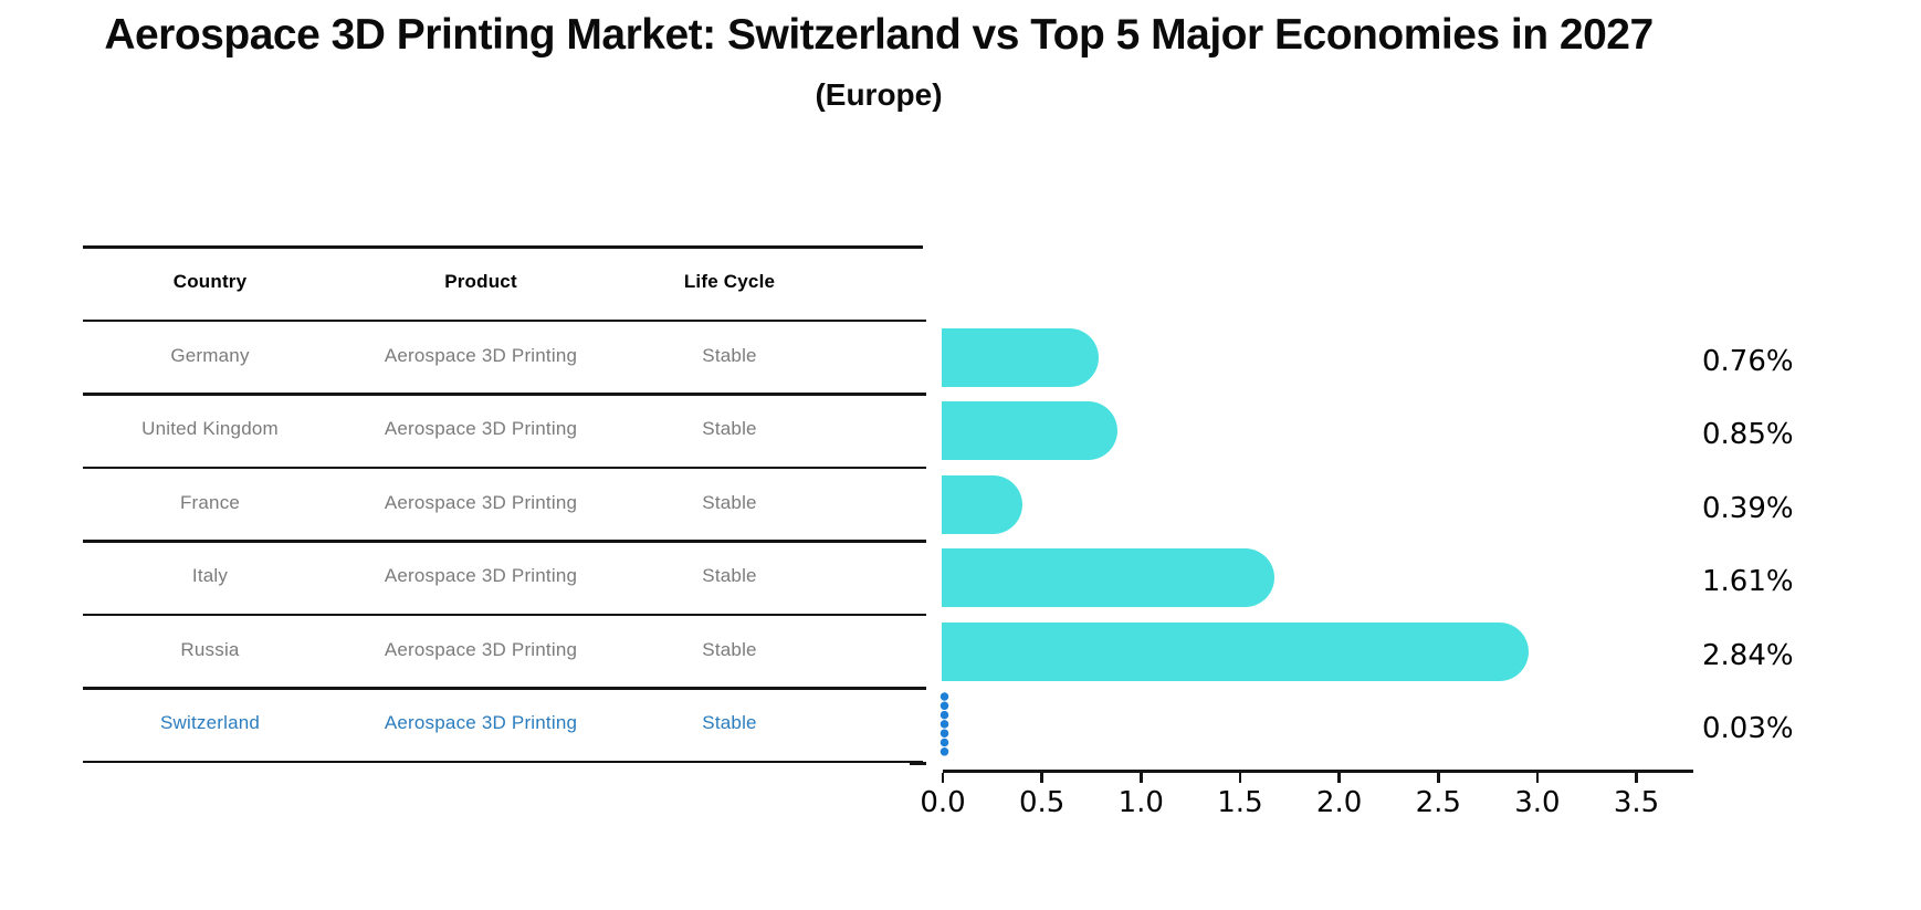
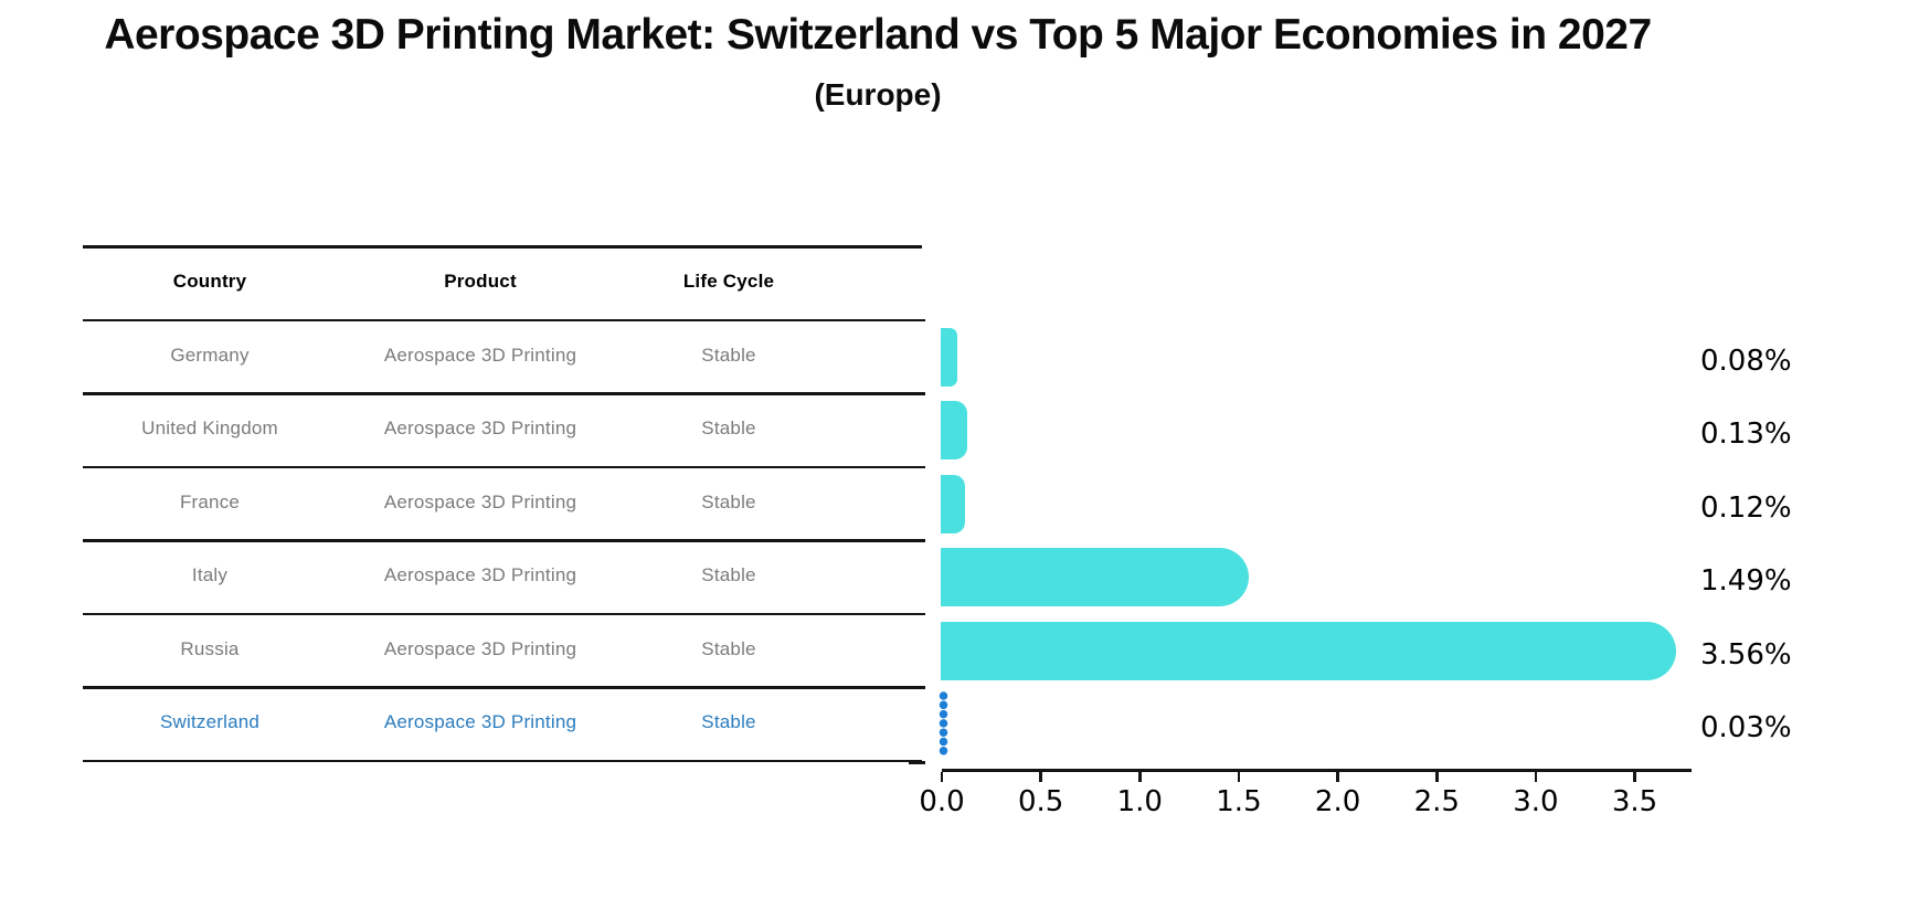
Germany: 0.76% -> 0.08%
United Kingdom: 0.85% -> 0.13%
France: 0.39% -> 0.12%
Italy: 1.61% -> 1.49%
Russia: 2.84% -> 3.56%
